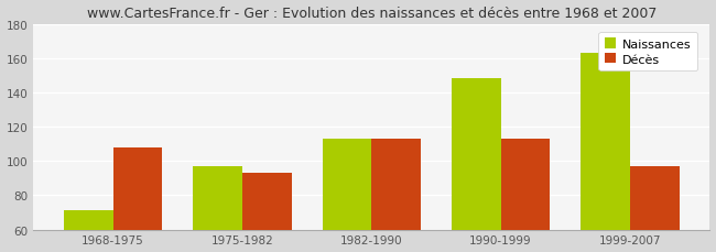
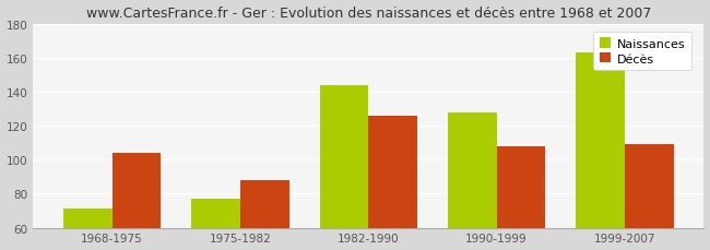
Décès/1968-1975: 108 -> 104
Naissances/1975-1982: 97 -> 77
Décès/1975-1982: 93 -> 88
Naissances/1982-1990: 113 -> 144
Décès/1982-1990: 113 -> 126
Naissances/1990-1999: 148 -> 128
Décès/1990-1999: 113 -> 108
Décès/1999-2007: 97 -> 109
